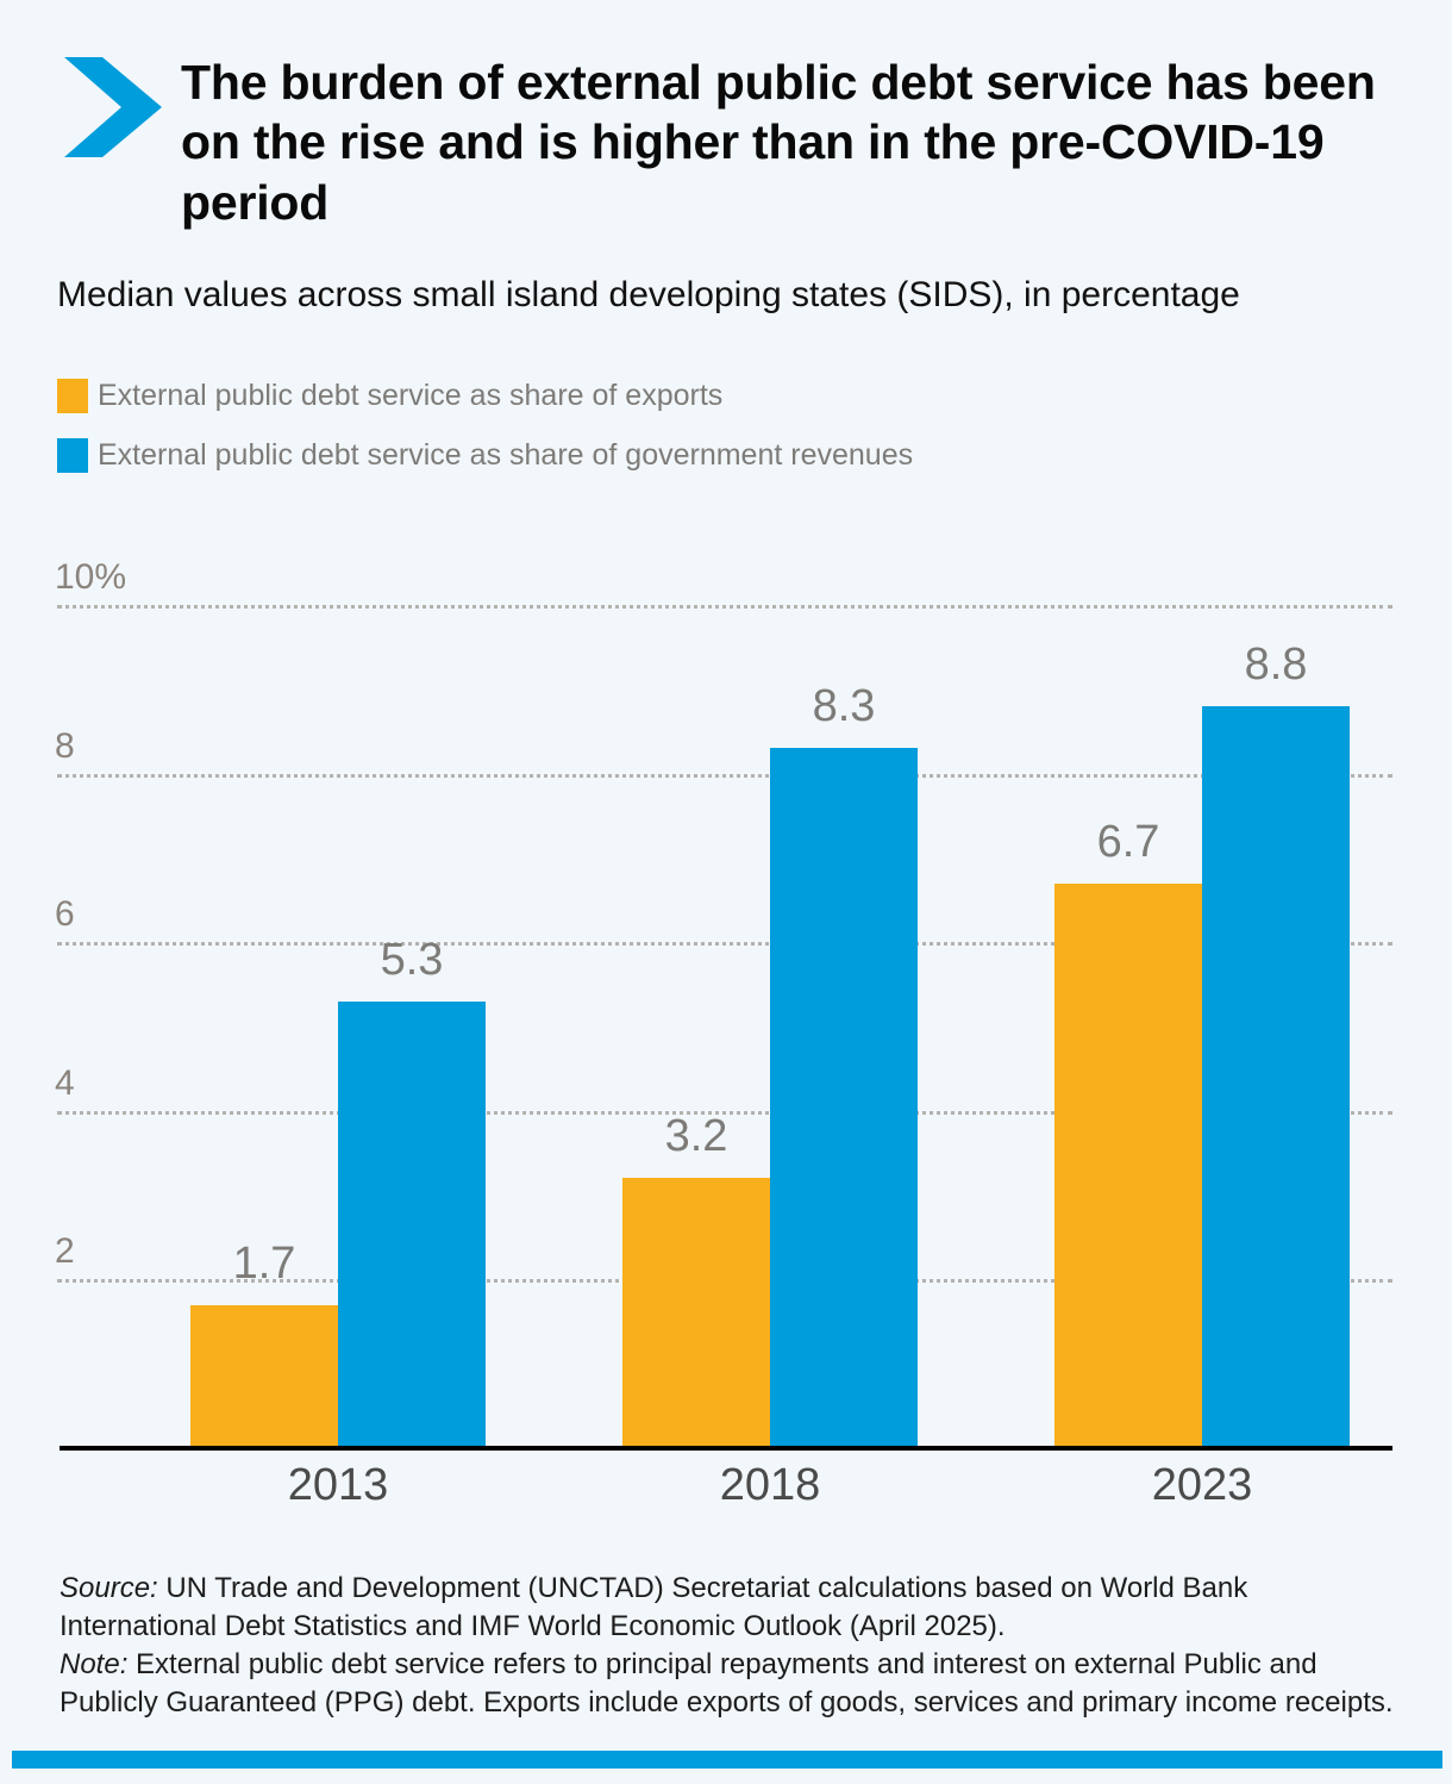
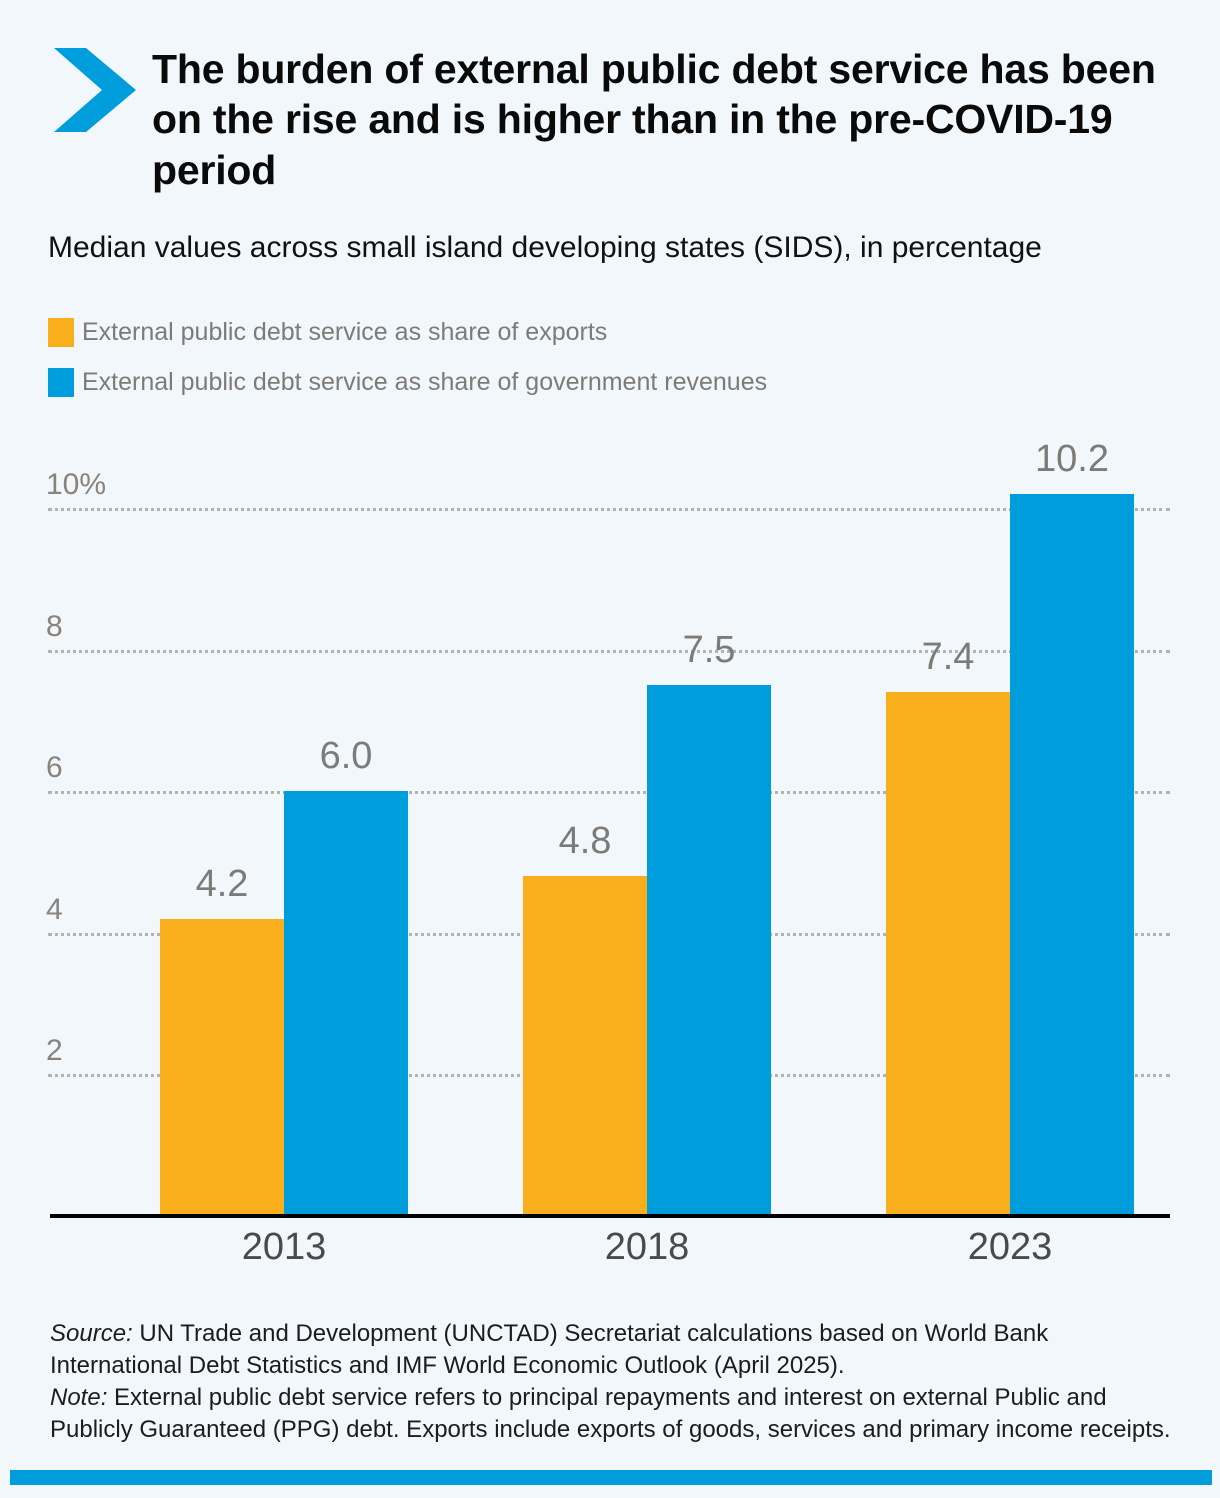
External public debt service as share of exports/2013: 1.7 -> 4.2
External public debt service as share of government revenues/2013: 5.3 -> 6.0
External public debt service as share of exports/2018: 3.2 -> 4.8
External public debt service as share of government revenues/2018: 8.3 -> 7.5
External public debt service as share of exports/2023: 6.7 -> 7.4
External public debt service as share of government revenues/2023: 8.8 -> 10.2
